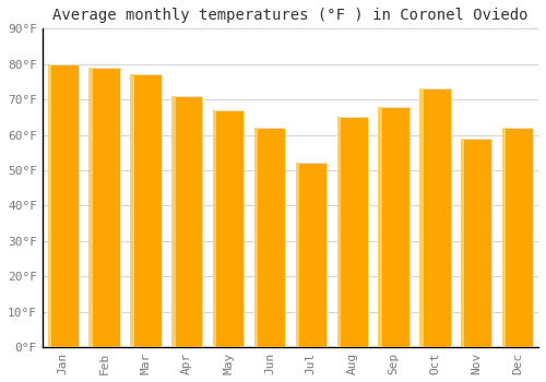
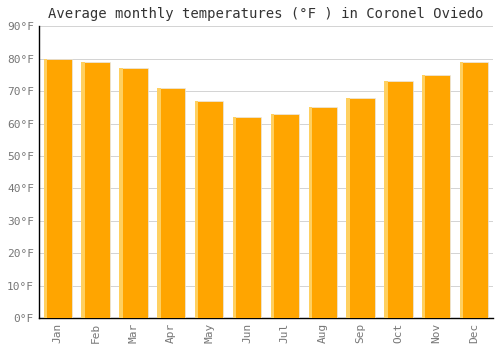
Jul: 52°F -> 63°F
Nov: 59°F -> 75°F
Dec: 62°F -> 79°F
